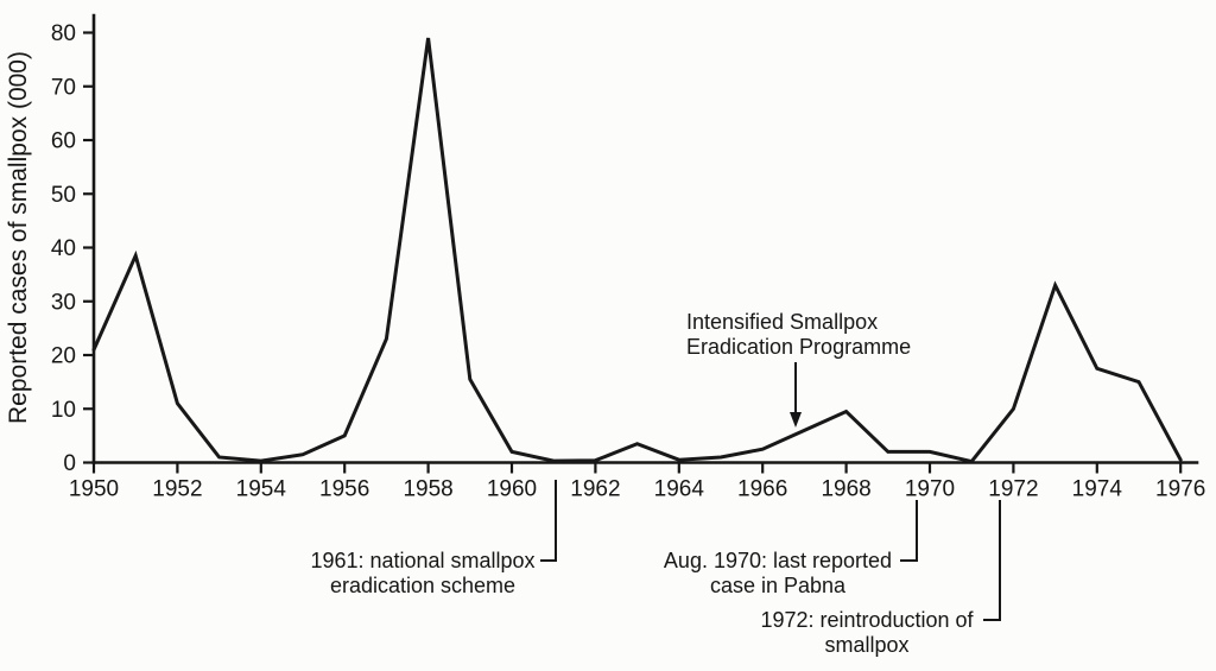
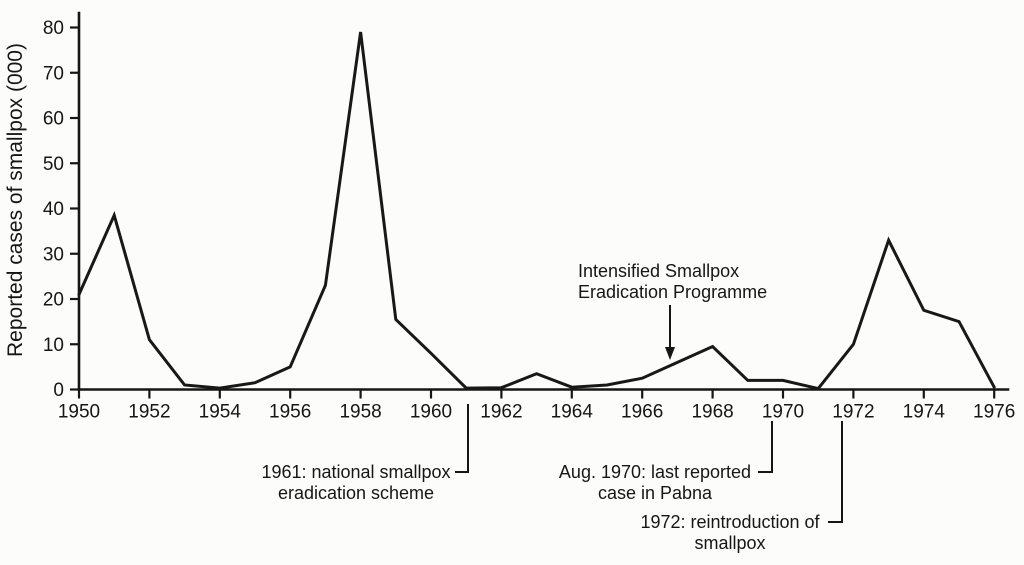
1960: 2 -> 8
